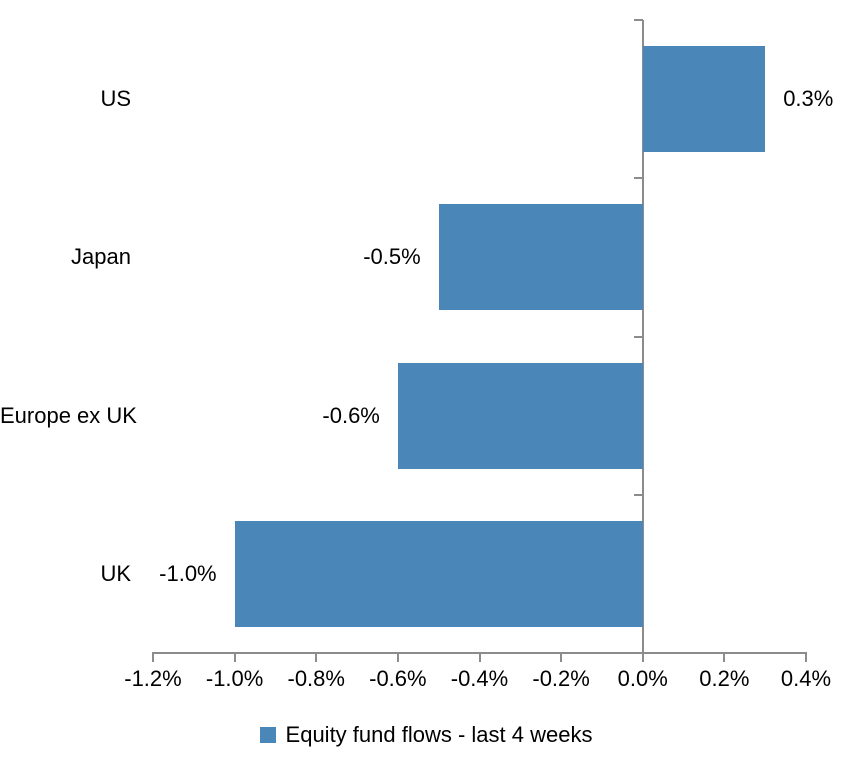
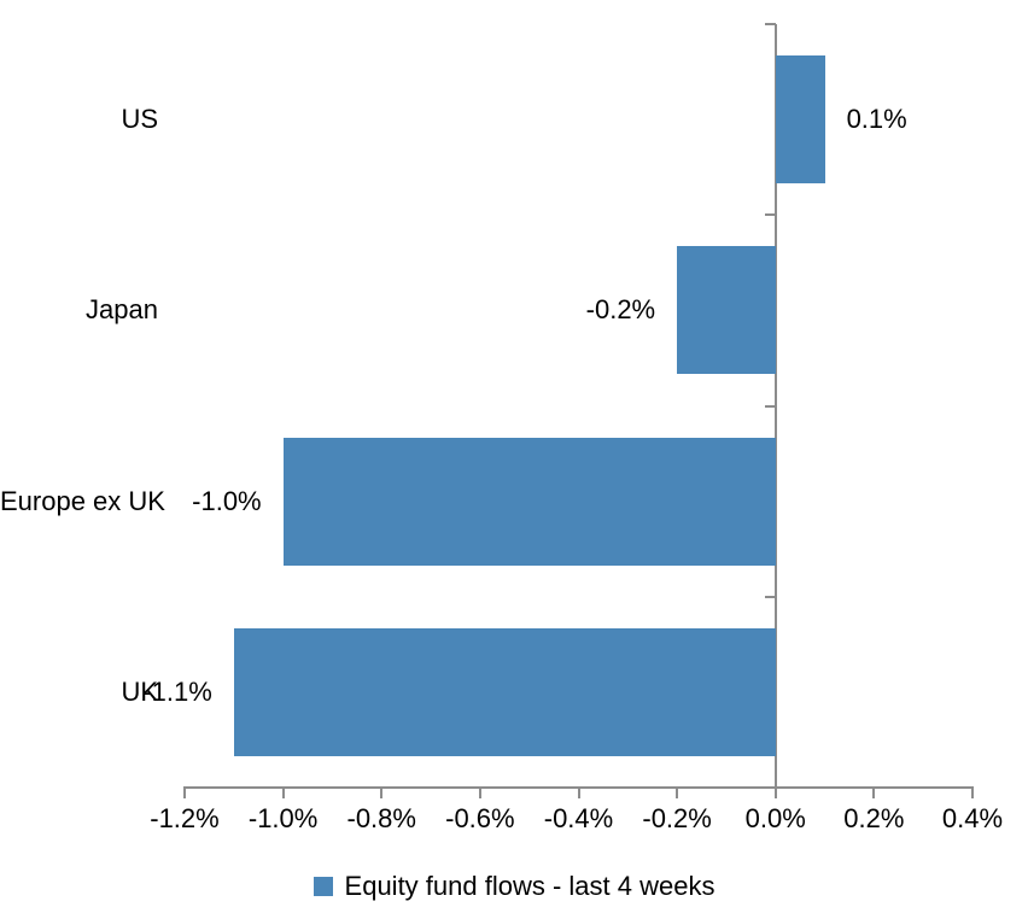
US: 0.3% -> 0.1%
Japan: -0.5% -> -0.2%
Europe ex UK: -0.6% -> -1.0%
UK: -1.0% -> -1.1%
